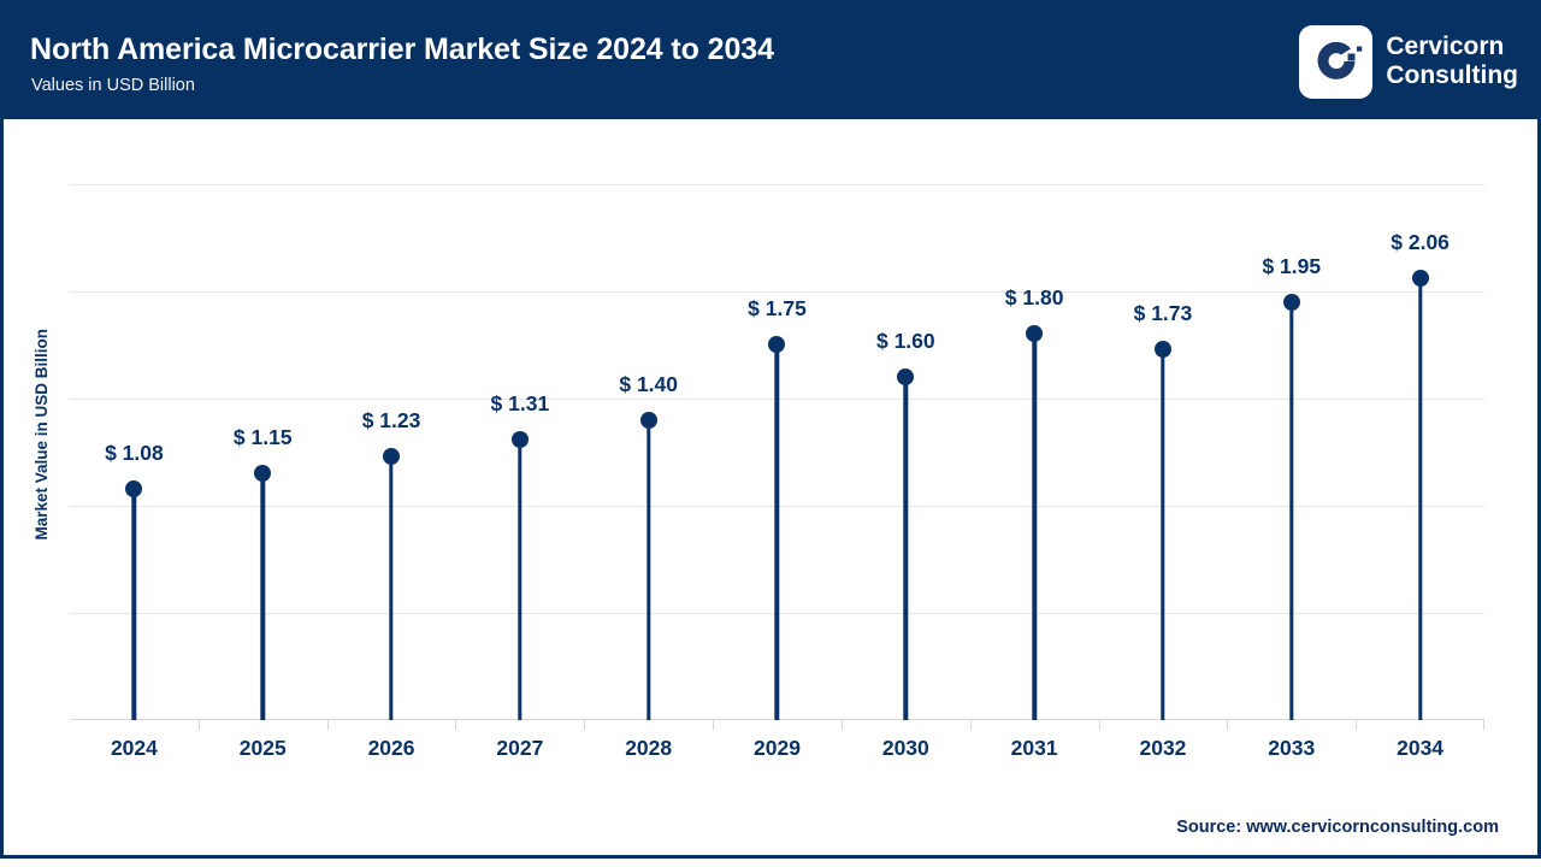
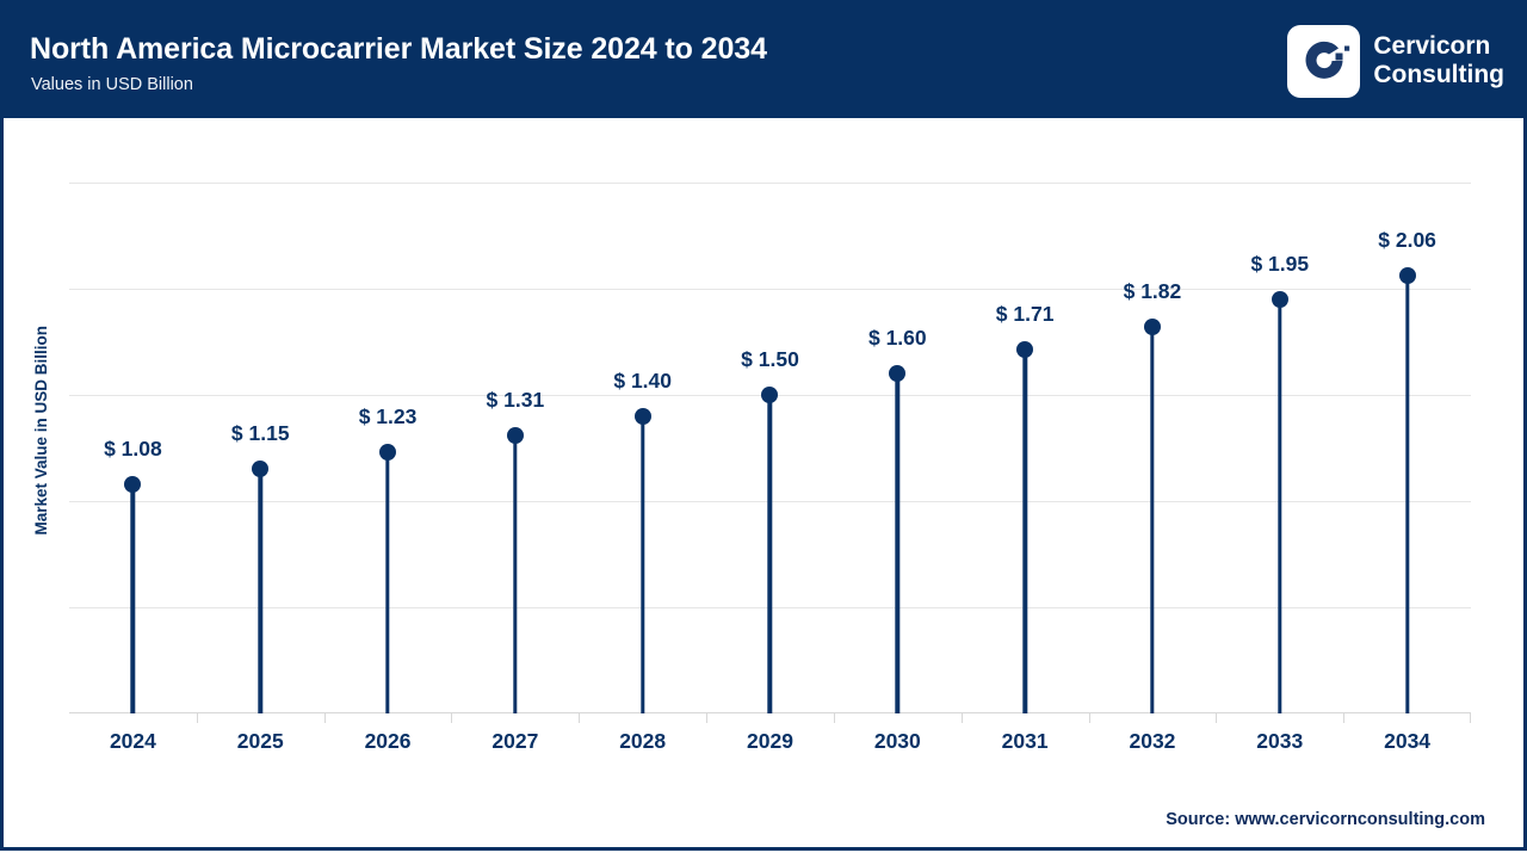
2029: 1.75 -> 1.50
2031: 1.80 -> 1.71
2032: 1.73 -> 1.82
